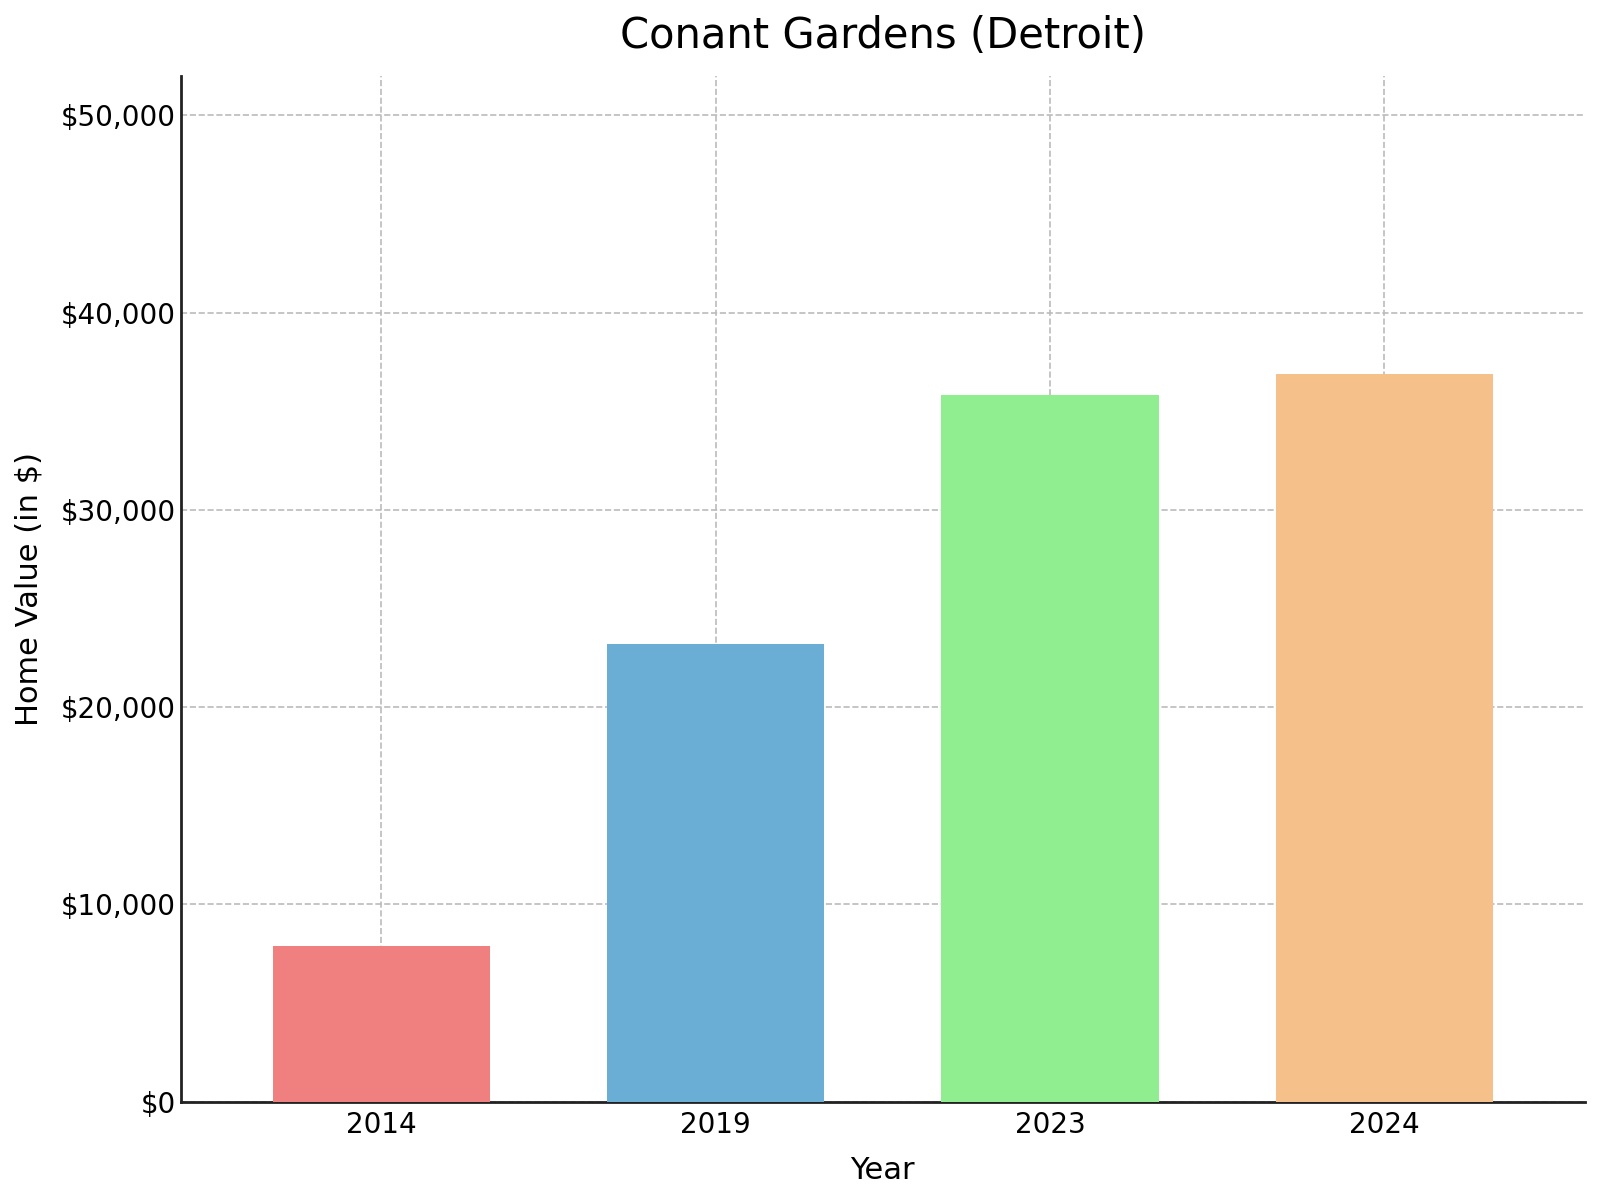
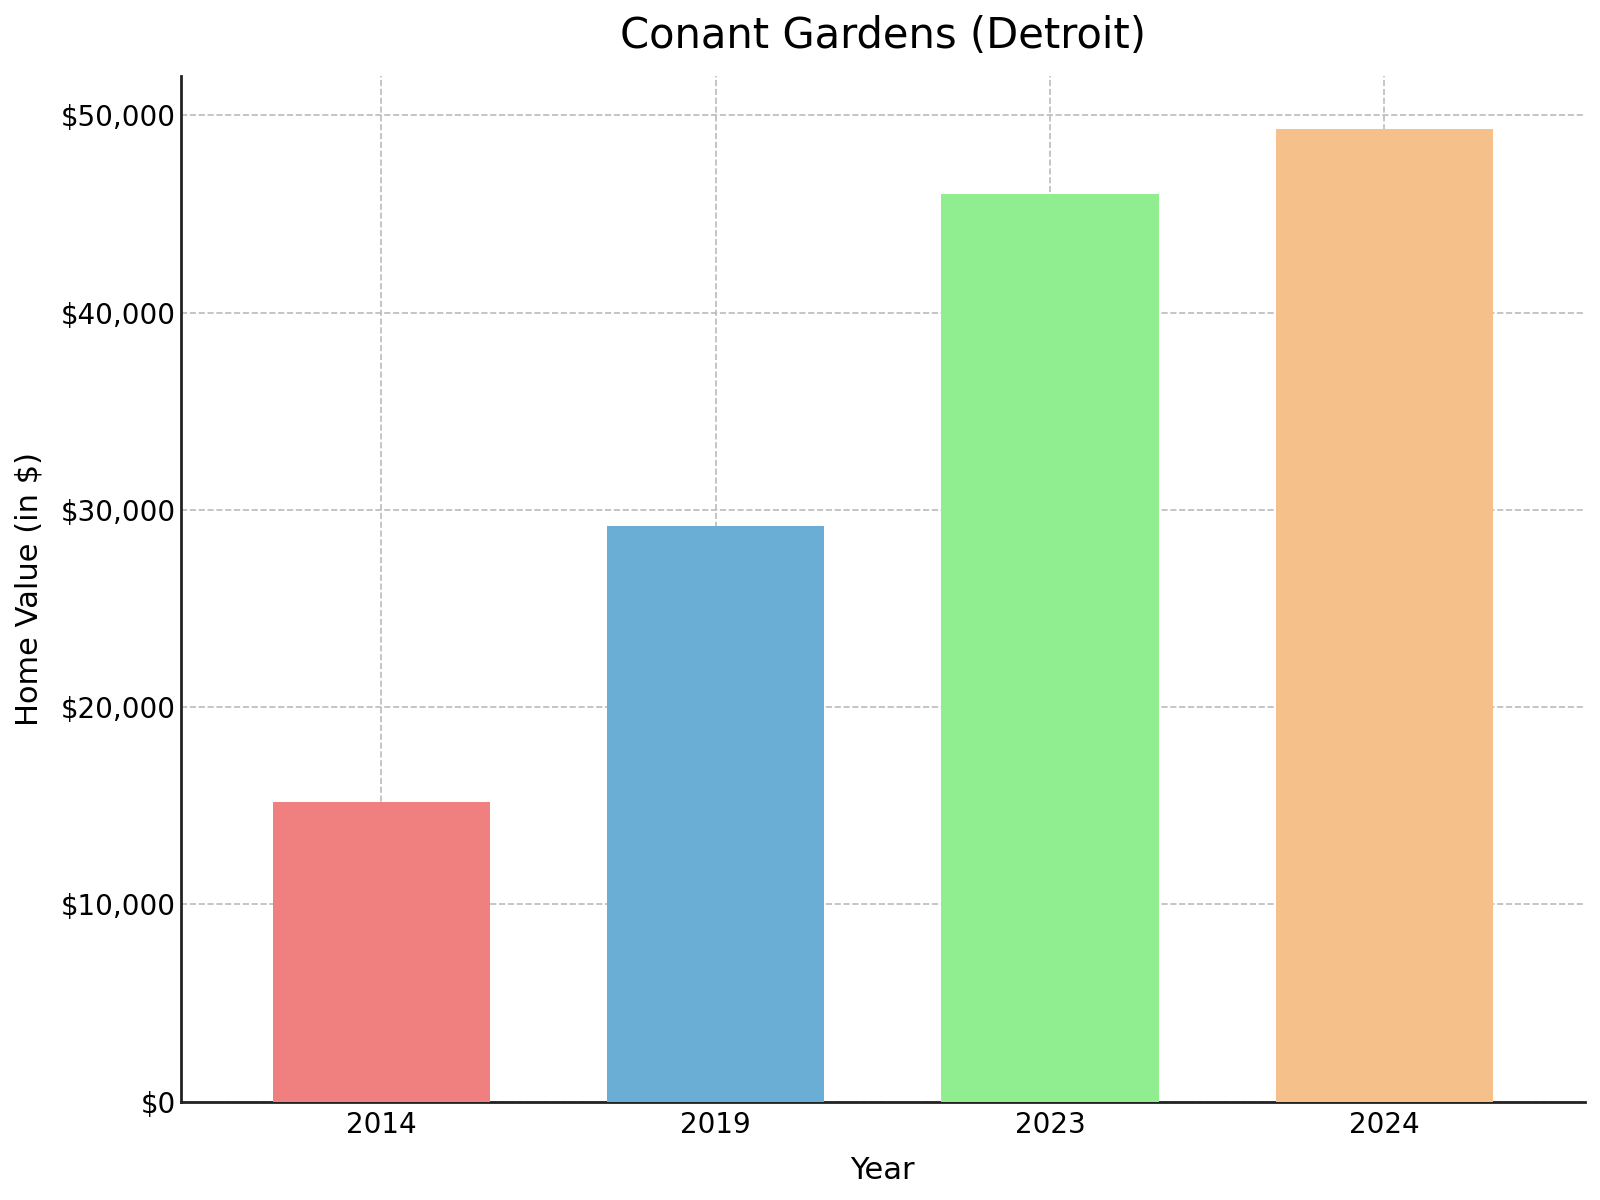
2014: $7,900 -> $15,200
2019: $23,200 -> $29,200
2023: $35,800 -> $46,000
2024: $36,900 -> $49,300
